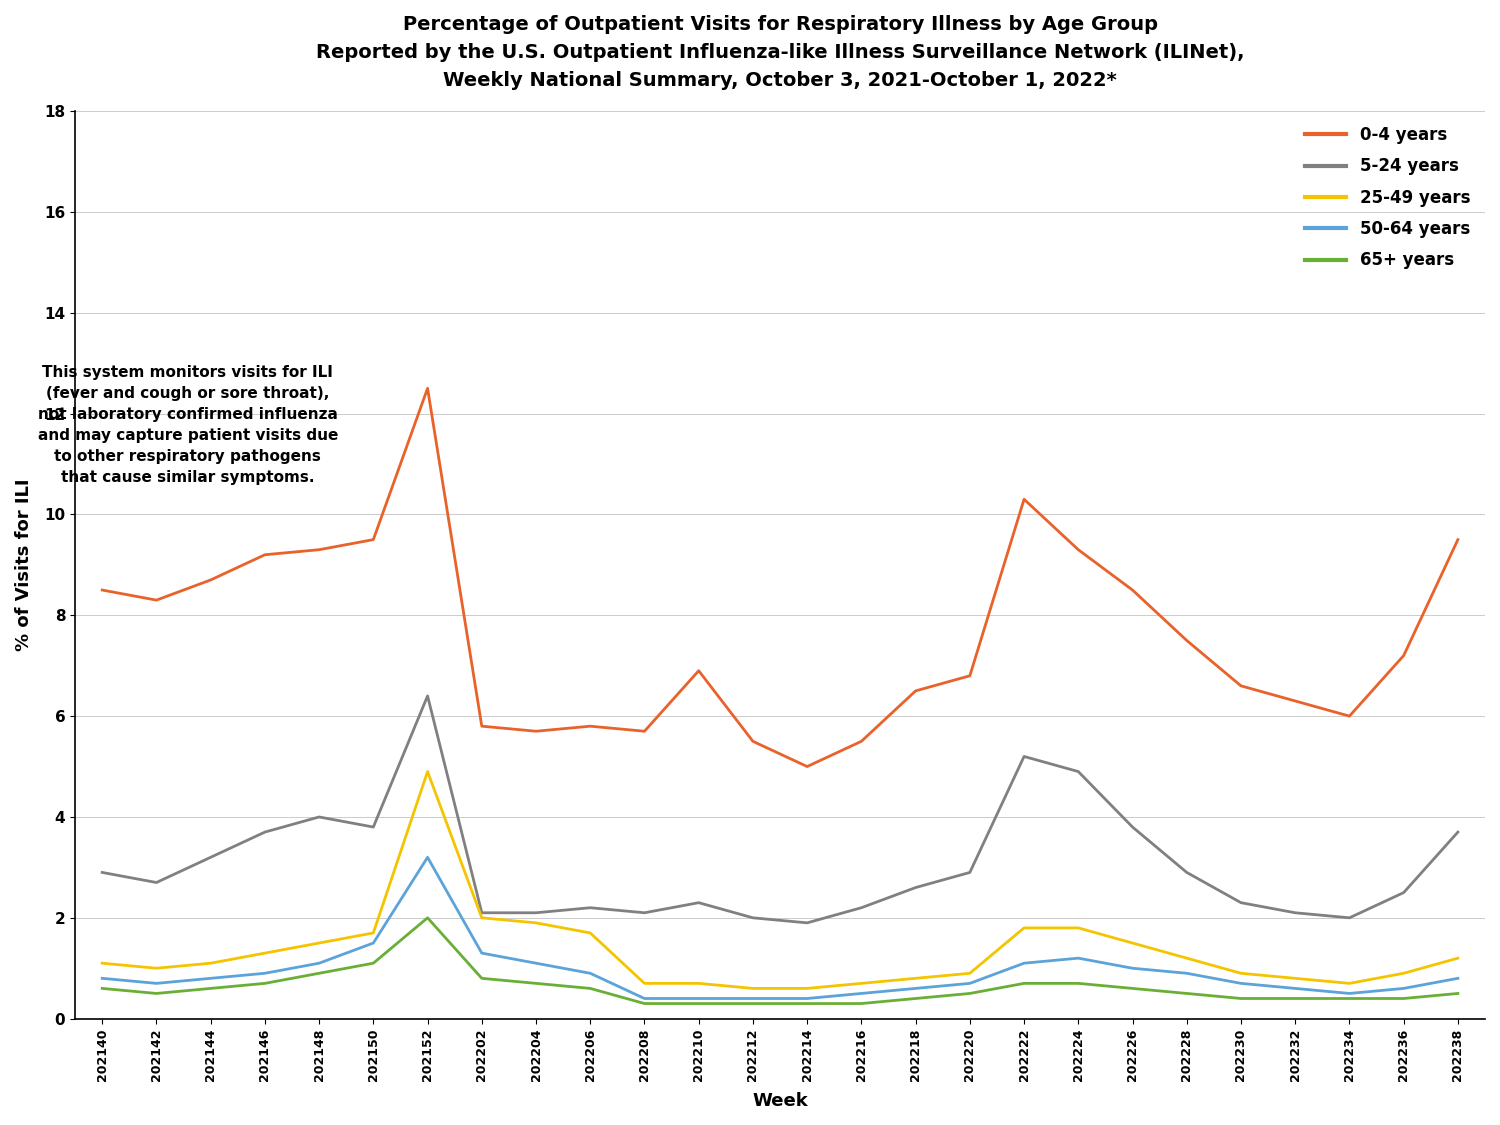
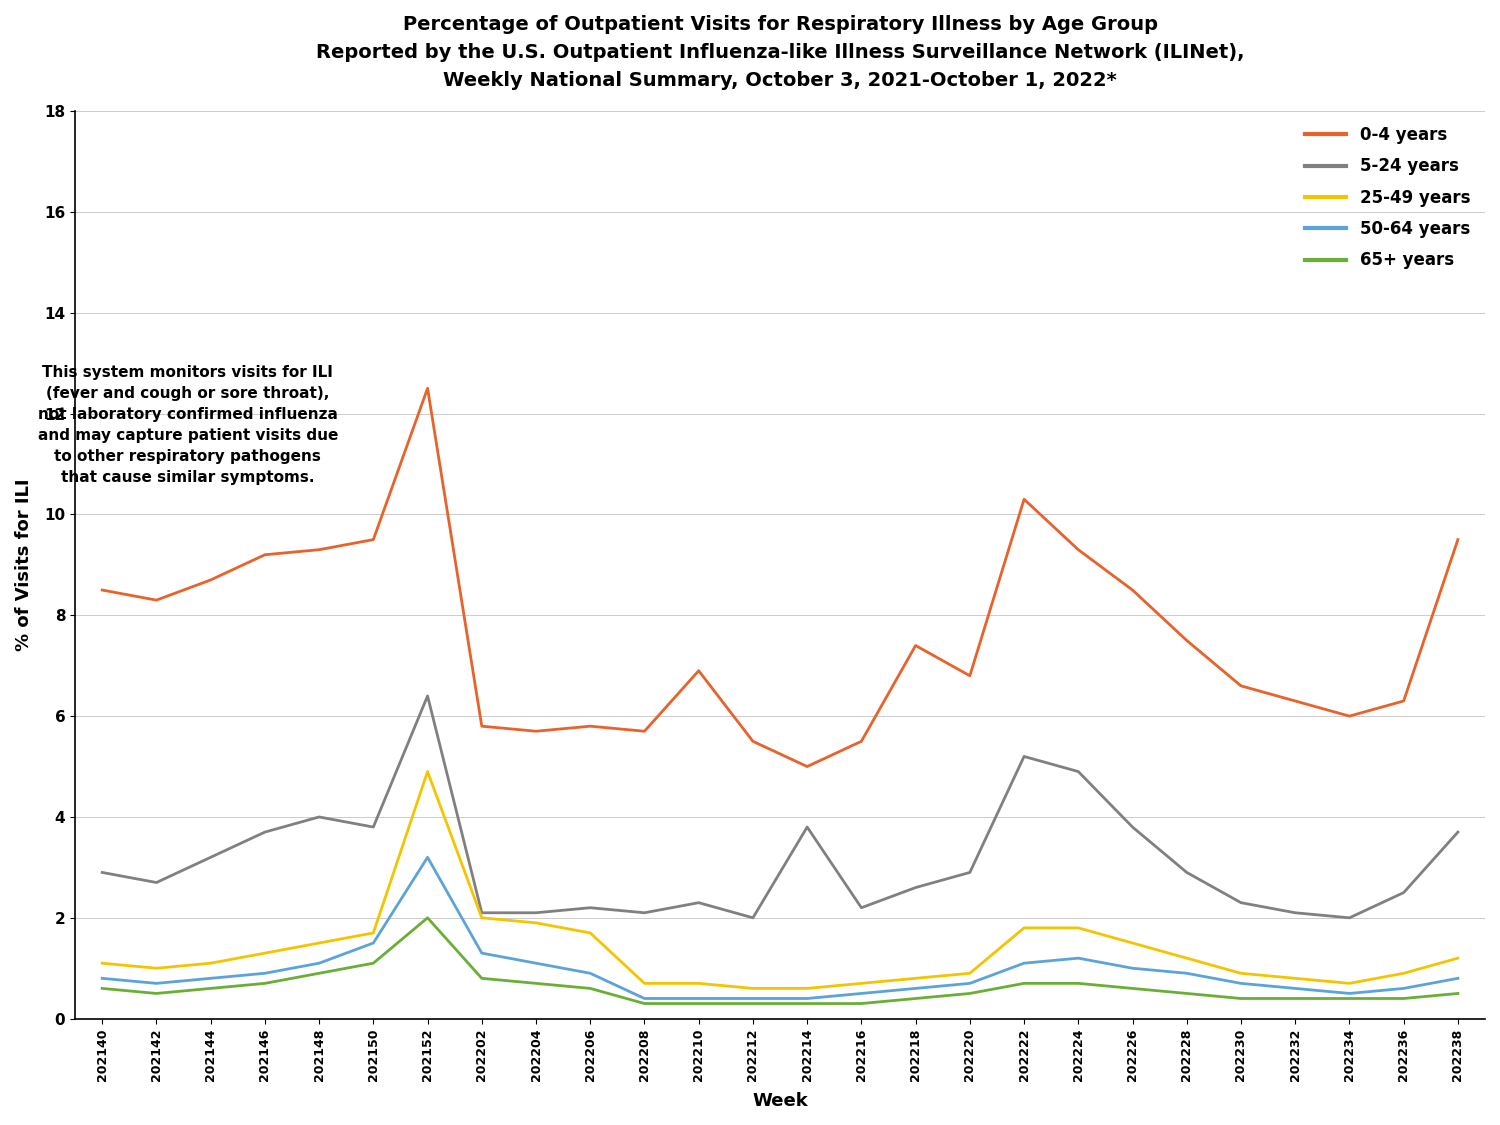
5-24 years/202214: 1.9 -> 3.8
0-4 years/202218: 6.5 -> 7.4
0-4 years/202236: 7.2 -> 6.3
